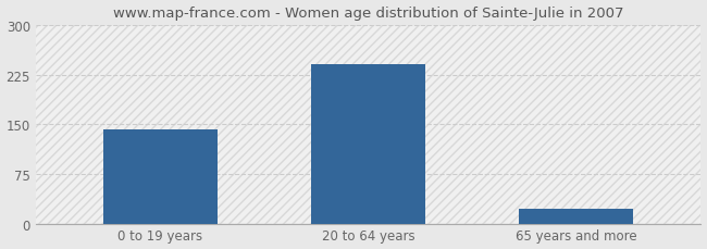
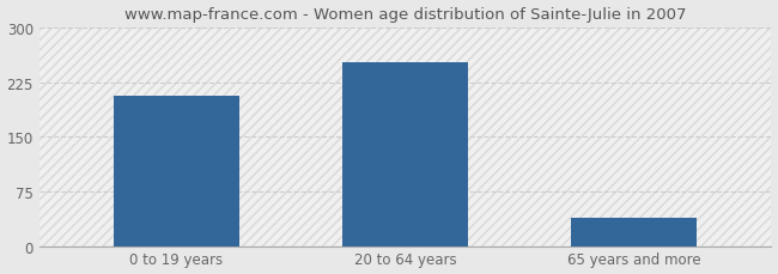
0 to 19 years: 142 -> 206
20 to 64 years: 240 -> 252
65 years and more: 22 -> 38
